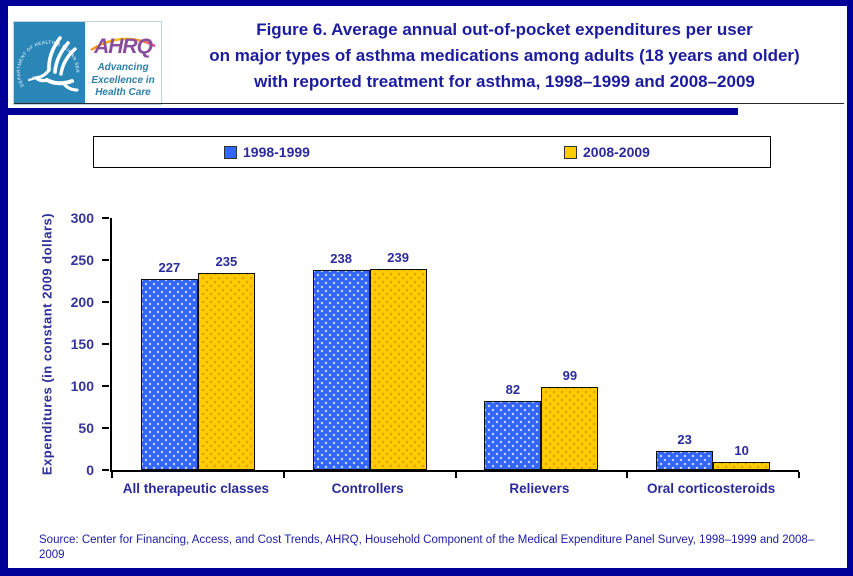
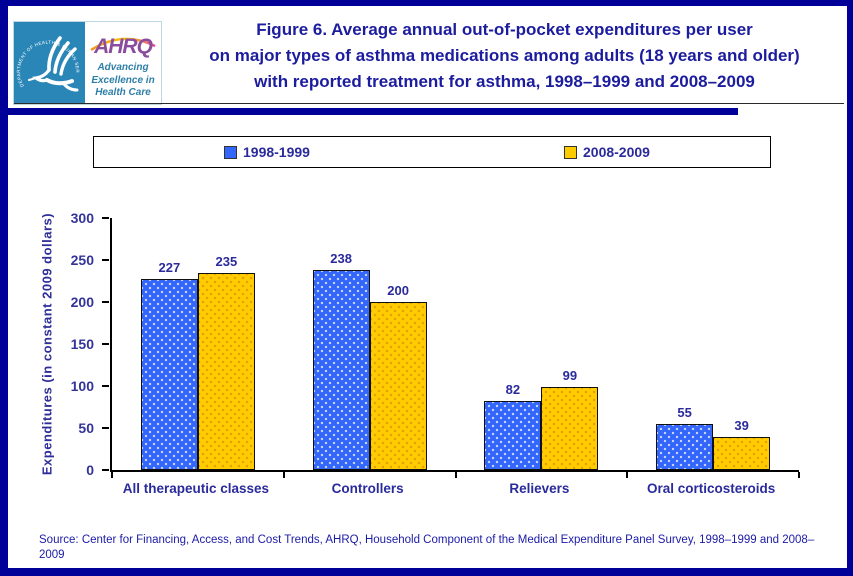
2008-2009/Controllers: 239 -> 200
1998-1999/Oral corticosteroids: 23 -> 55
2008-2009/Oral corticosteroids: 10 -> 39
